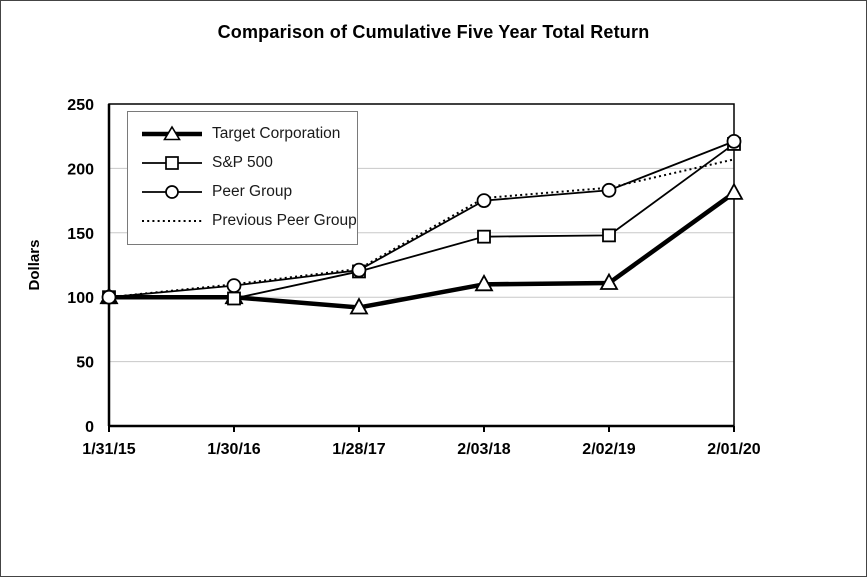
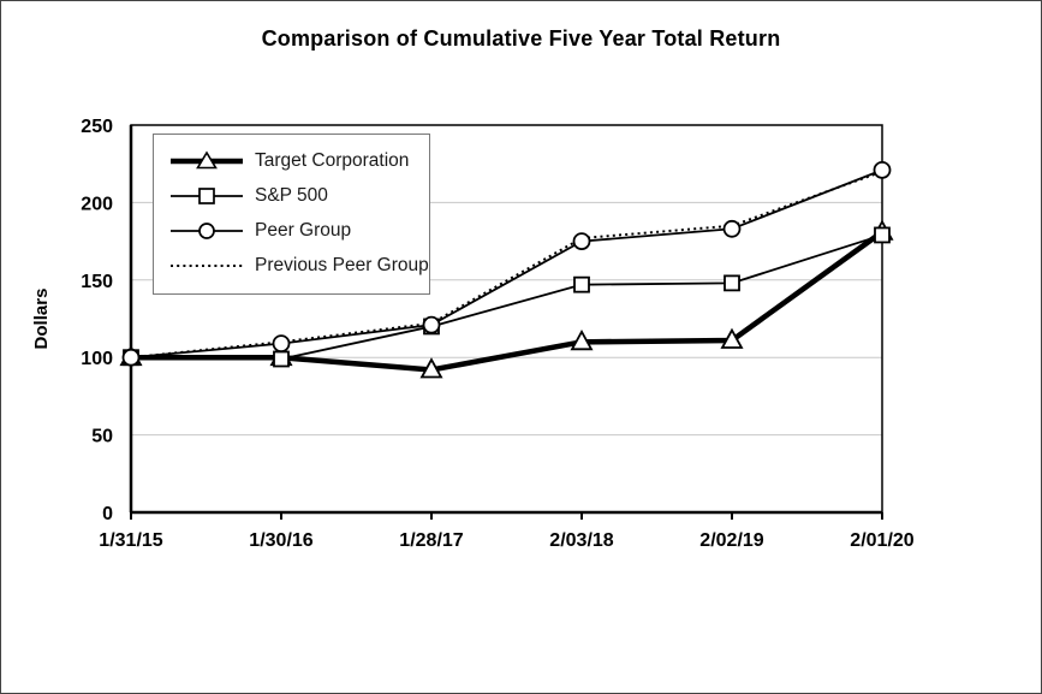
S&P 500/2/01/20: 219 -> 179
Previous Peer Group/2/01/20: 207 -> 220
